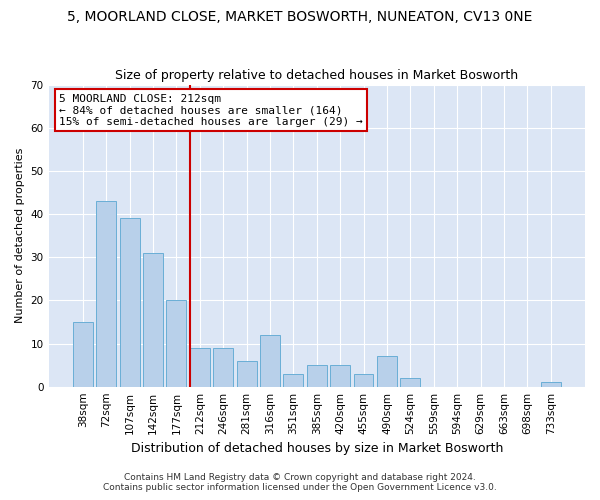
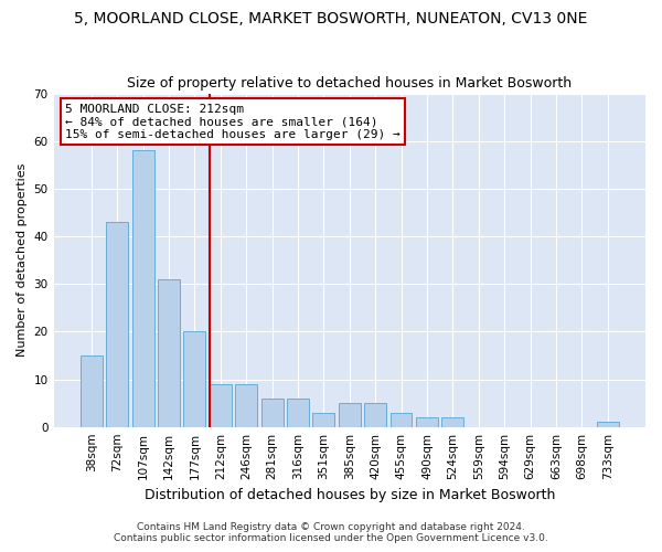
107sqm: 39 -> 58
316sqm: 12 -> 6
490sqm: 7 -> 2
